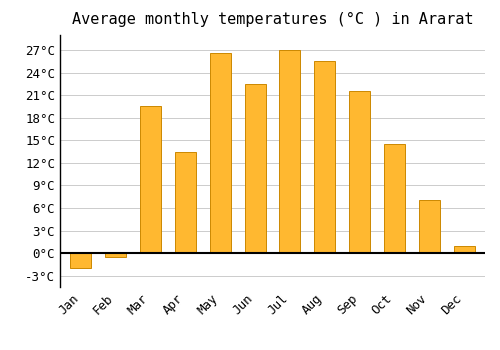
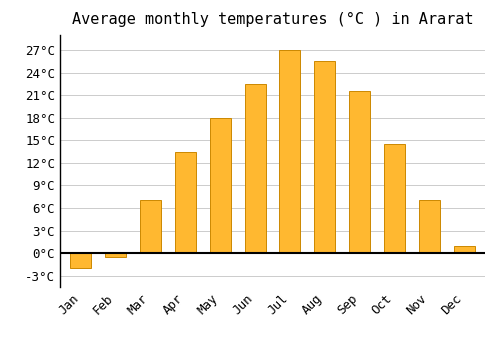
Mar: 19.6°C -> 7.0°C
May: 26.6°C -> 18.0°C
